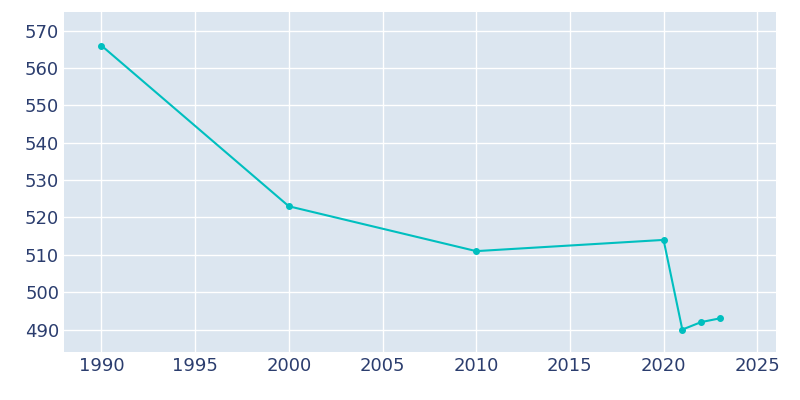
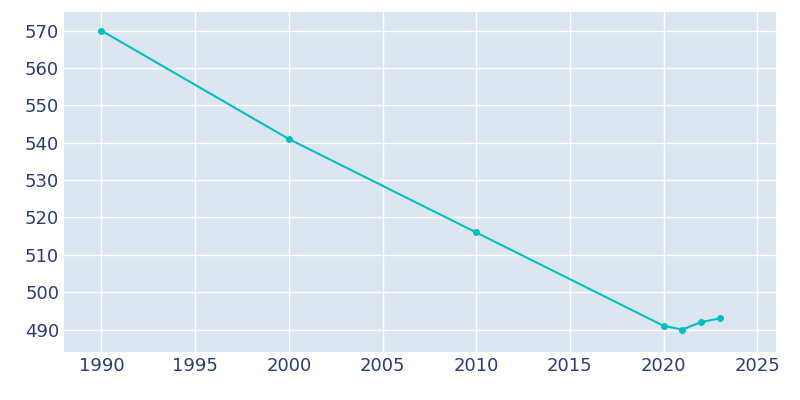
1990: 566 -> 570
2000: 523 -> 541
2010: 511 -> 516
2020: 514 -> 491
